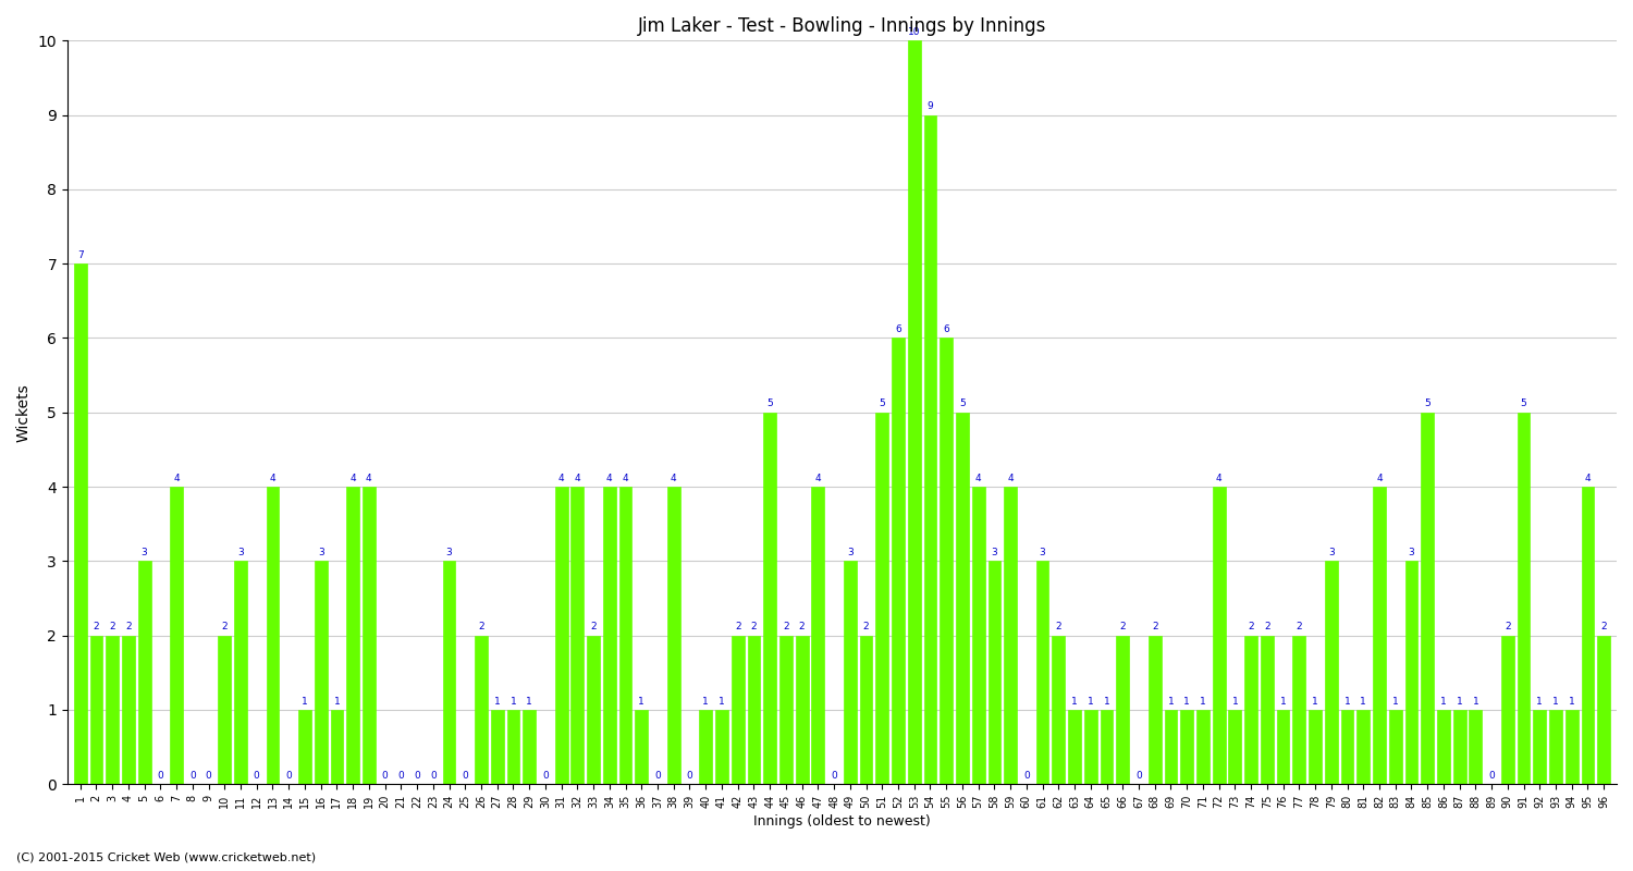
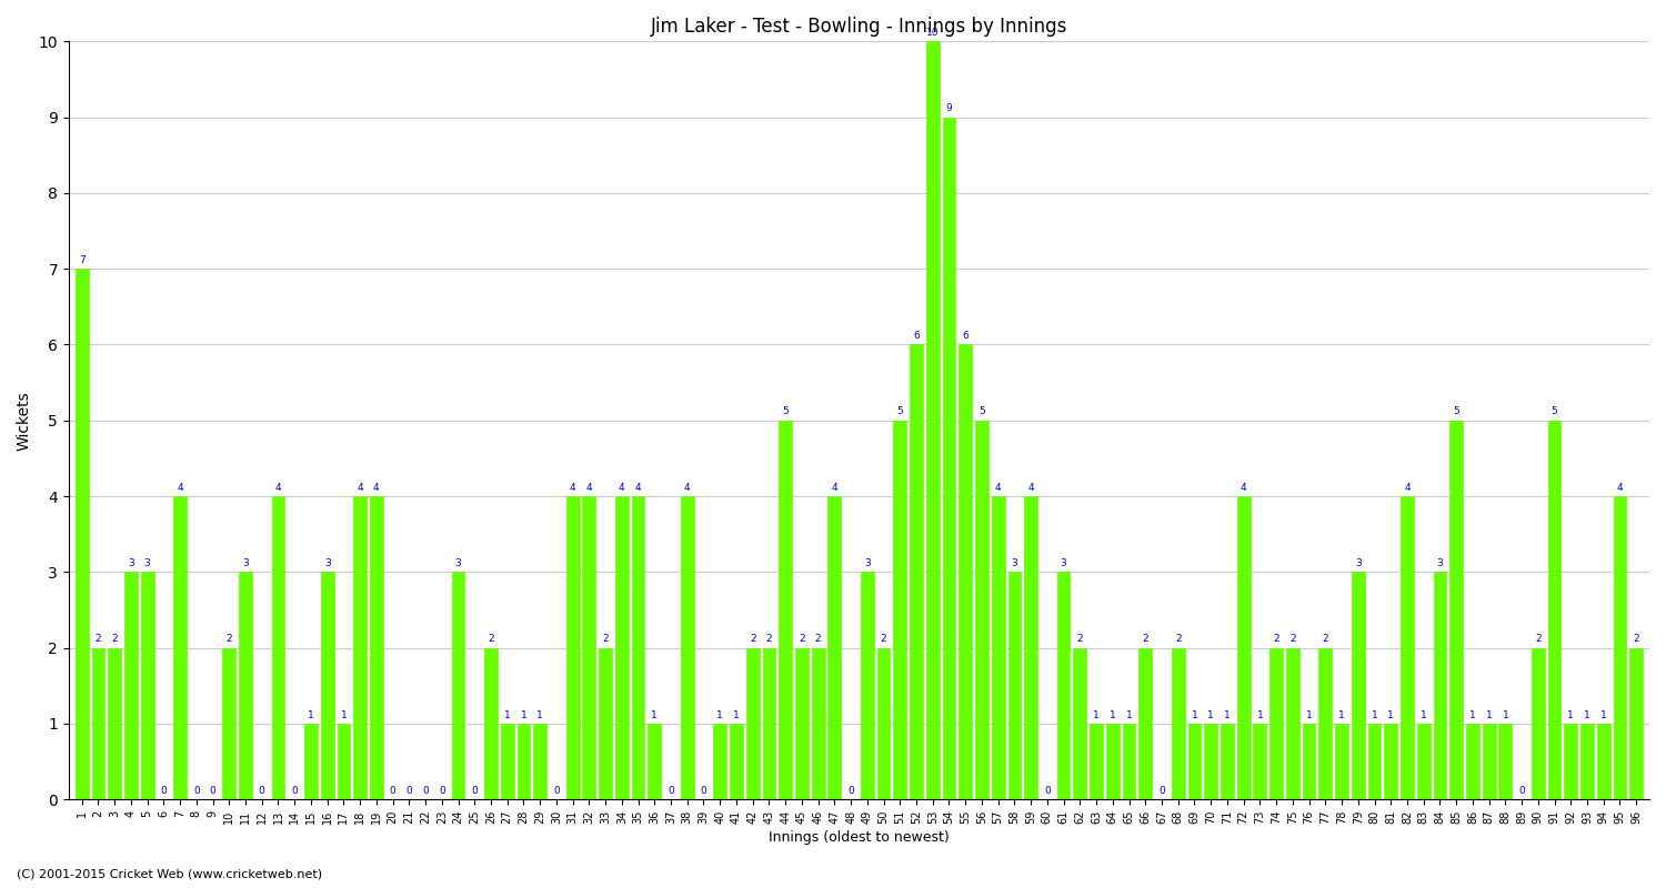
4: 2 -> 3
